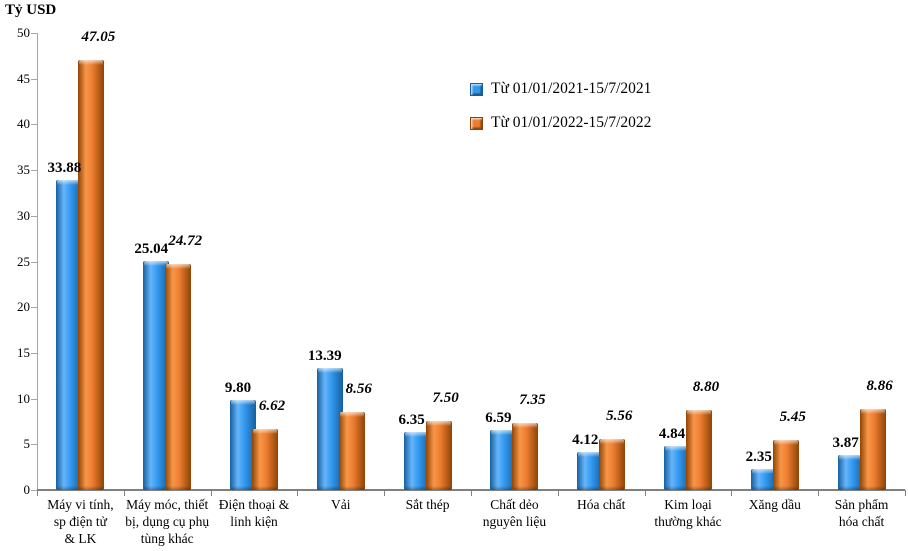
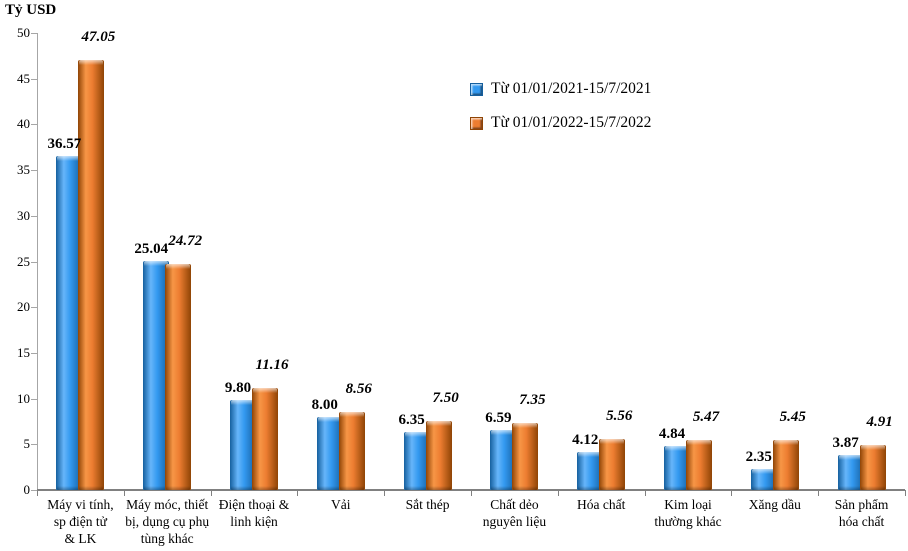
Từ 01/01/2021-15/7/2021/Máy vi tính, sp điện tử & LK: 33.88 -> 36.57
Từ 01/01/2022-15/7/2022/Điện thoại & linh kiện: 6.62 -> 11.16
Từ 01/01/2021-15/7/2021/Vải: 13.39 -> 8.00
Từ 01/01/2022-15/7/2022/Kim loại thường khác: 8.80 -> 5.47
Từ 01/01/2022-15/7/2022/Sản phẩm hóa chất: 8.86 -> 4.91
